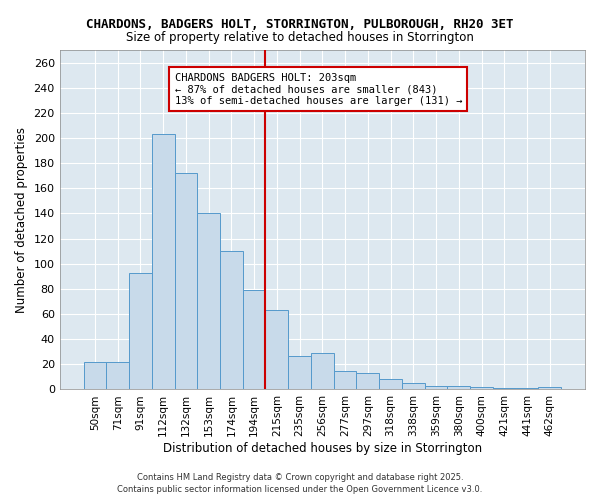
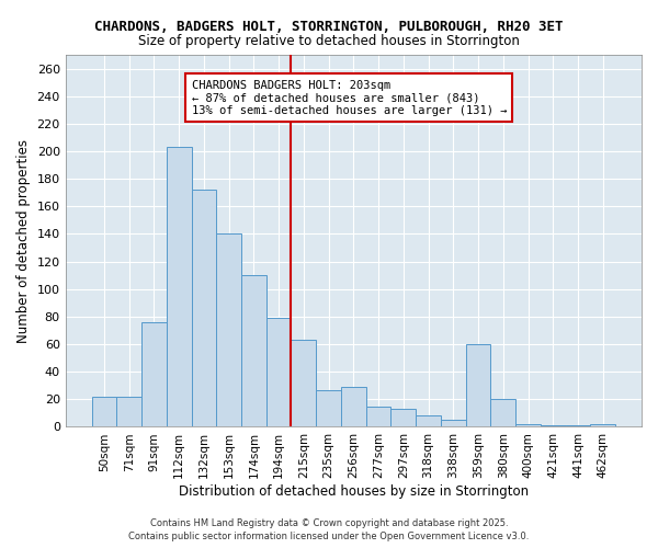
91sqm: 93 -> 76
359sqm: 3 -> 60
380sqm: 3 -> 20
